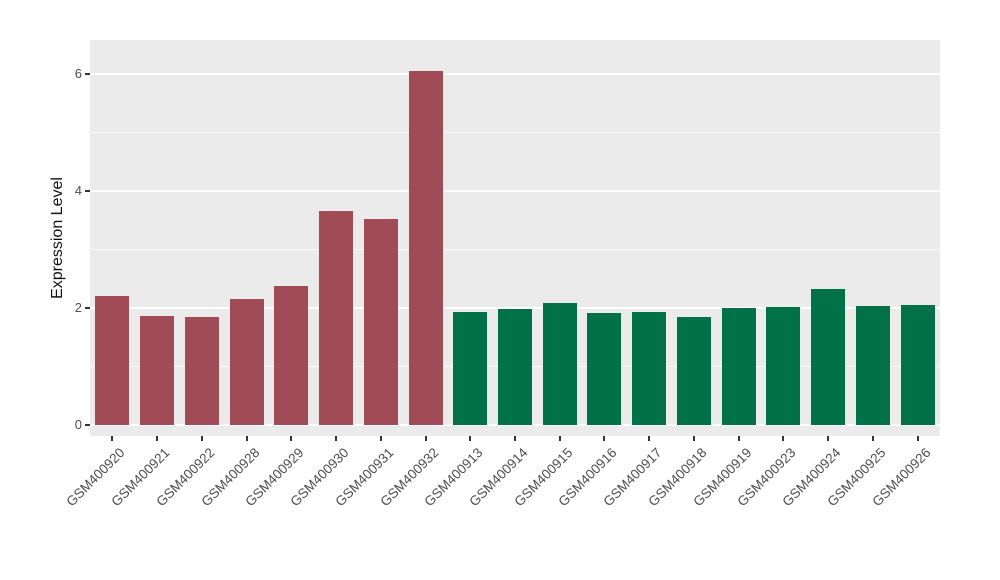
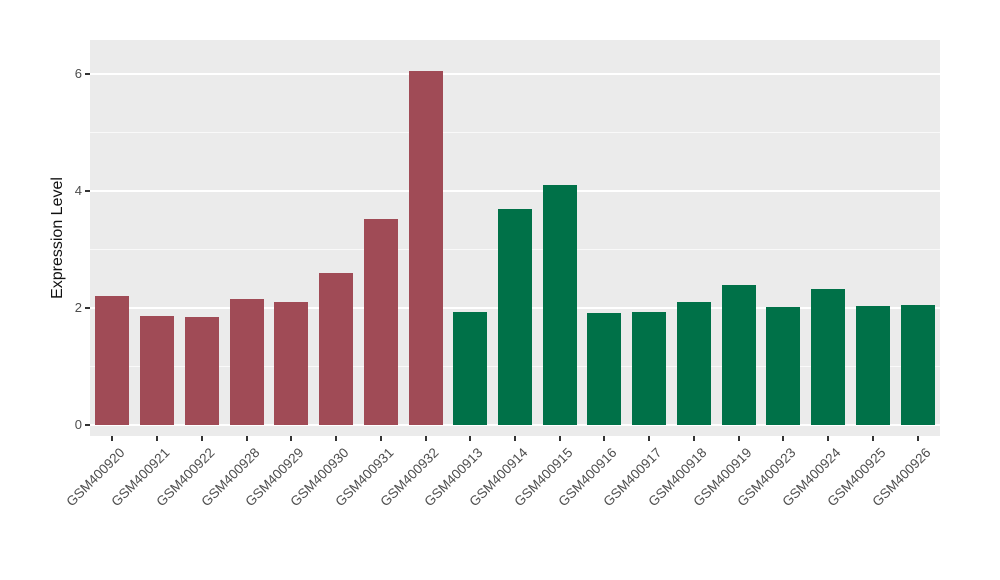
GSM400929: 2.4 -> 2.1
GSM400930: 3.7 -> 2.6
GSM400914: 2.0 -> 3.7
GSM400915: 2.1 -> 4.1
GSM400918: 1.8 -> 2.1
GSM400919: 2.0 -> 2.4
